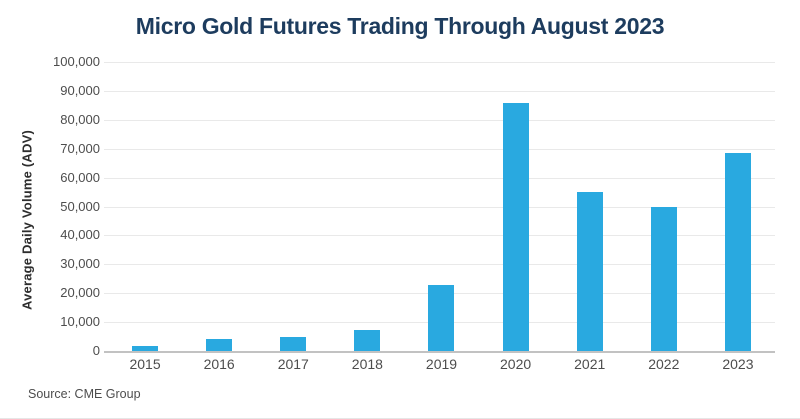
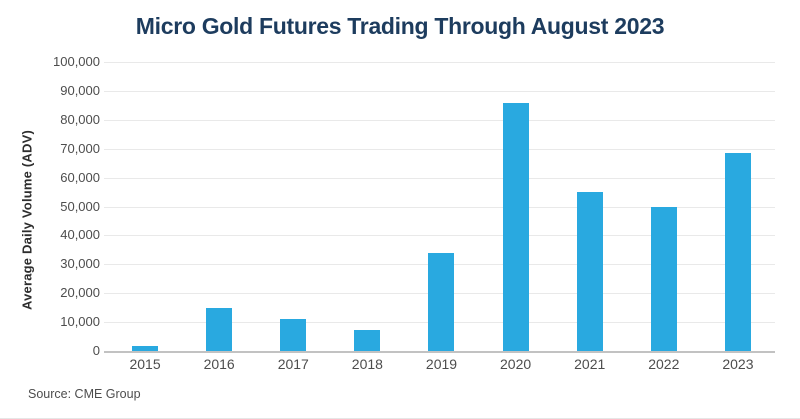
2016: 4000 -> 15000
2017: 5000 -> 11000
2019: 23000 -> 34000
